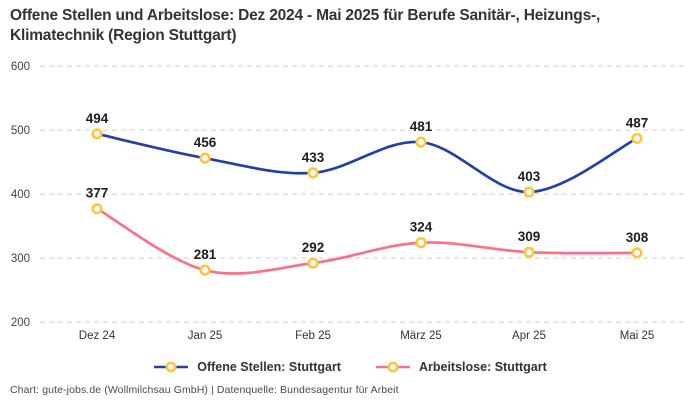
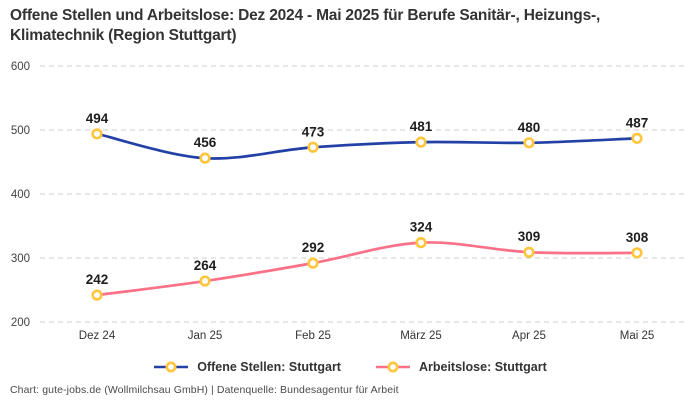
Arbeitslose: Stuttgart/Dez 24: 377 -> 242
Arbeitslose: Stuttgart/Jan 25: 281 -> 264
Offene Stellen: Stuttgart/Feb 25: 433 -> 473
Offene Stellen: Stuttgart/Apr 25: 403 -> 480
